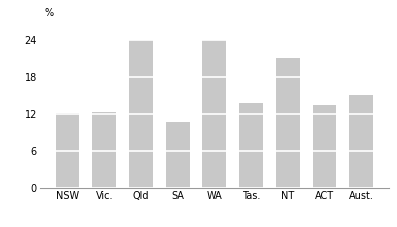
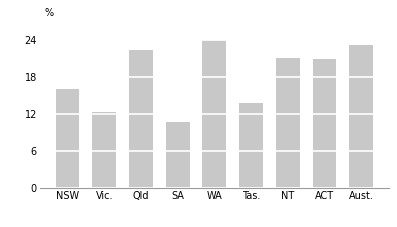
NSW: 12.2 -> 16.0
Qld: 24.0 -> 22.4
ACT: 13.5 -> 20.8
Aust.: 15.0 -> 23.2
